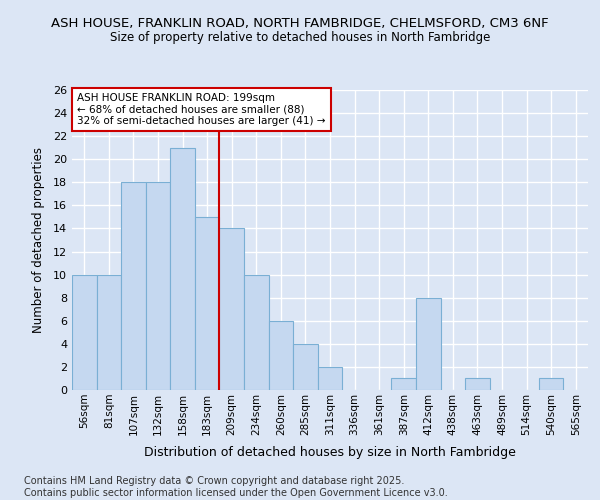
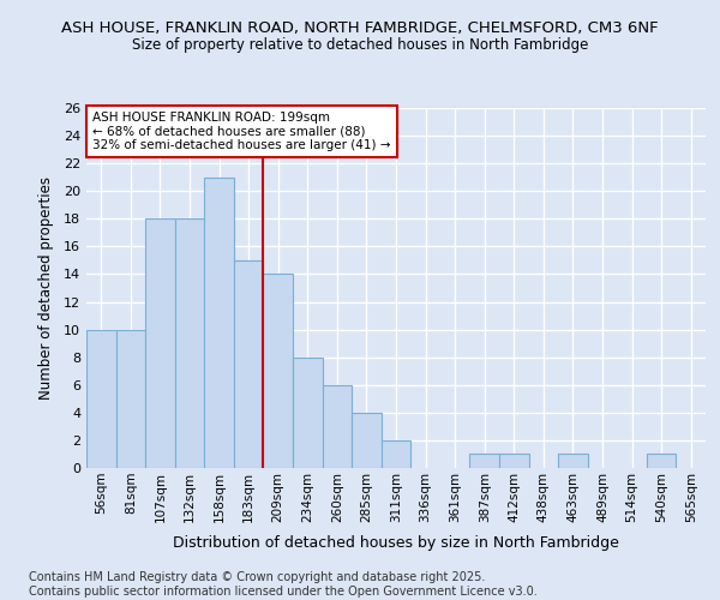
234sqm: 10 -> 8
412sqm: 8 -> 1
